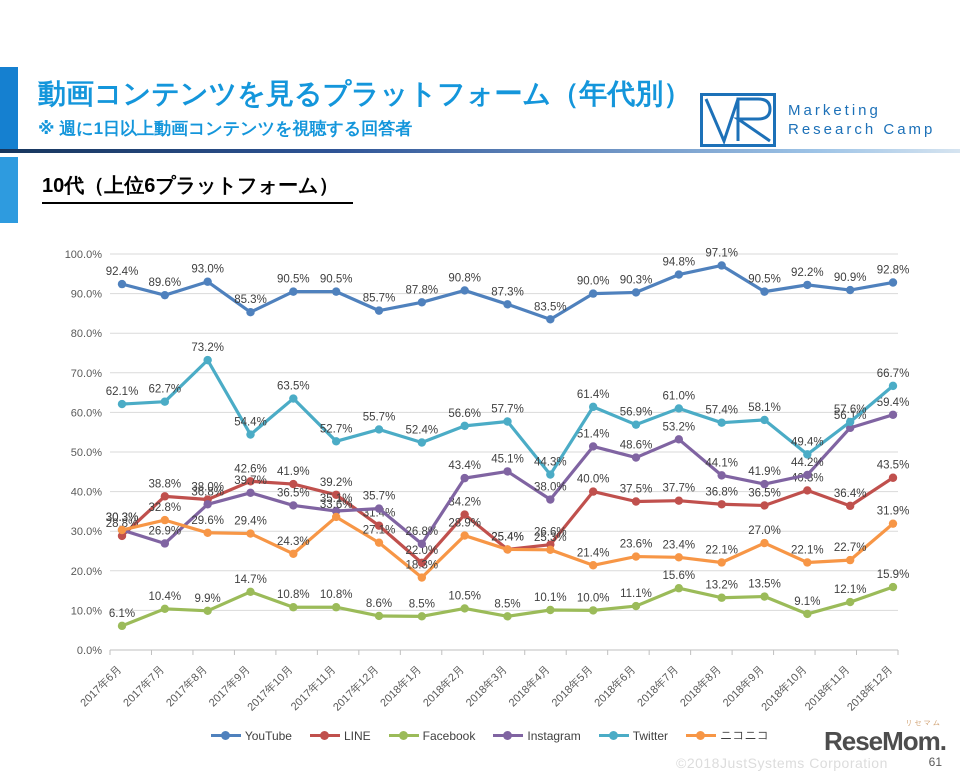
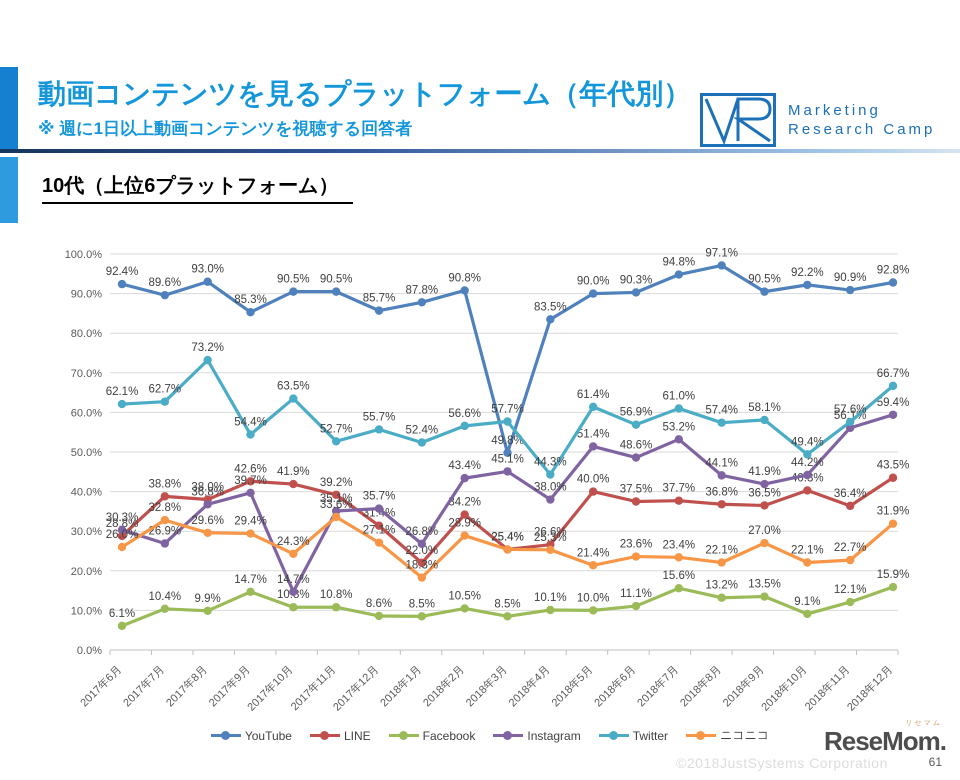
ニコニコ/2017年6月: 30.3% -> 26.0%
Instagram/2017年10月: 36.5% -> 14.7%
YouTube/2018年3月: 87.3% -> 49.8%
